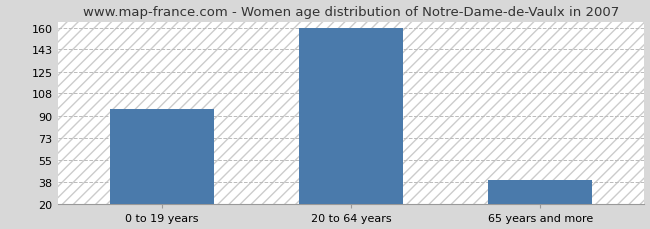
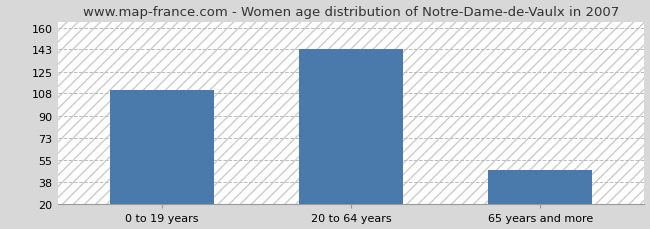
0 to 19 years: 96 -> 111
20 to 64 years: 160 -> 143
65 years and more: 39 -> 47
